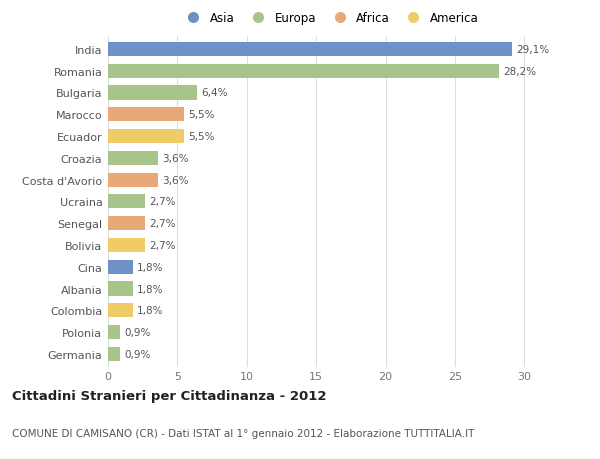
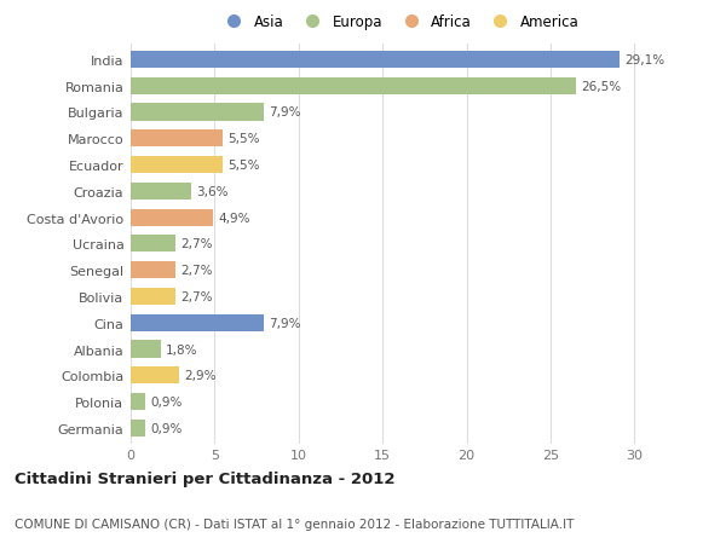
Romania: 28,2% -> 26,5%
Bulgaria: 6,4% -> 7,9%
Costa d'Avorio: 3,6% -> 4,9%
Cina: 1,8% -> 7,9%
Colombia: 1,8% -> 2,9%
